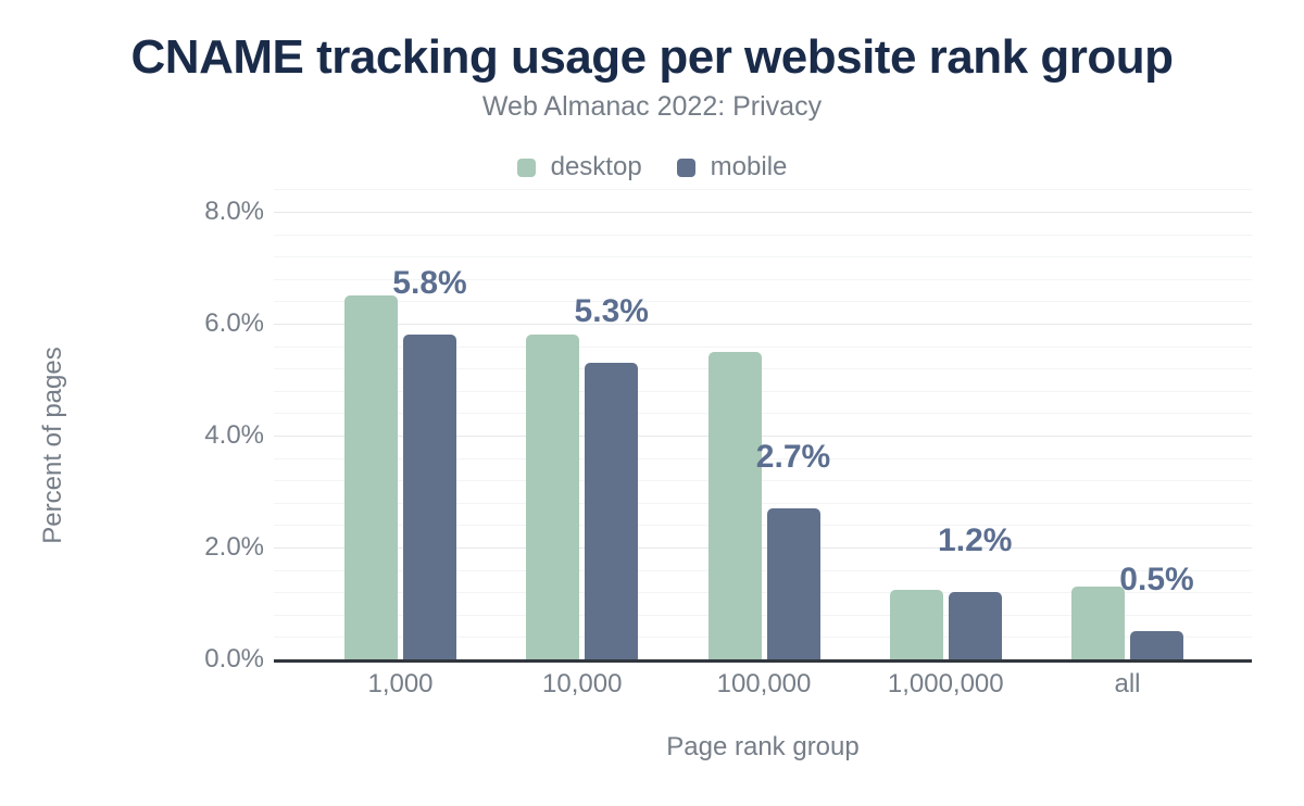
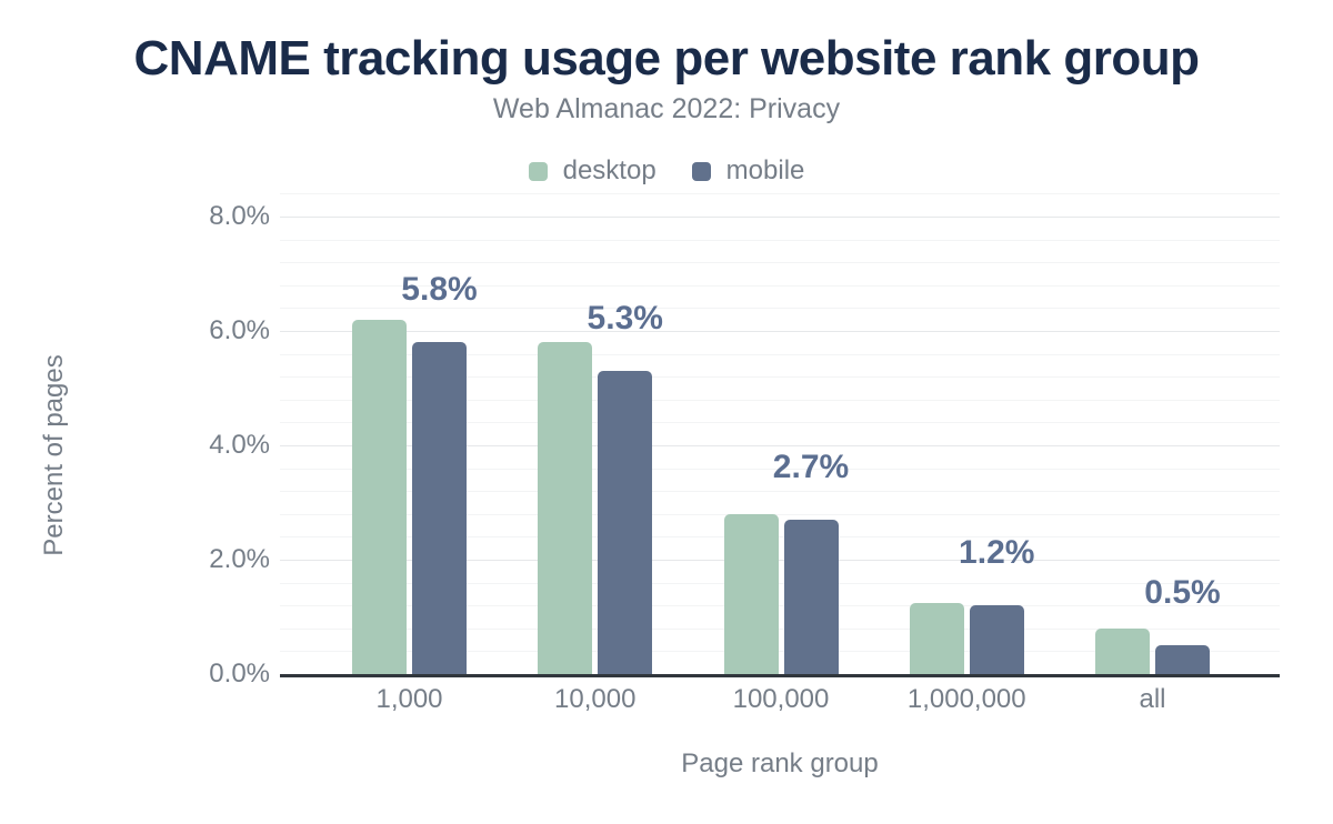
desktop/1,000: 6.5% -> 6.2%
desktop/100,000: 5.5% -> 2.8%
desktop/all: 1.3% -> 0.8%
